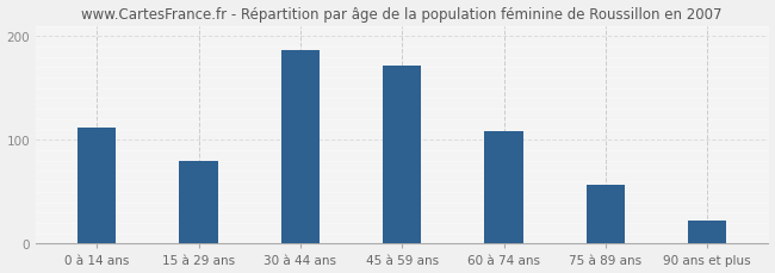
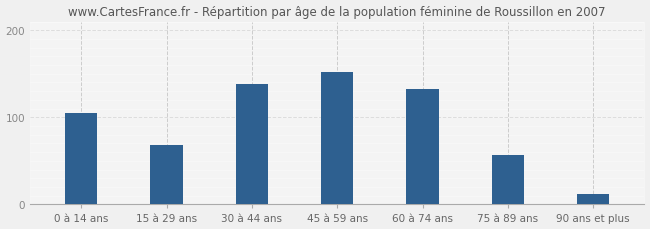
0 à 14 ans: 112 -> 105
15 à 29 ans: 80 -> 68
30 à 44 ans: 186 -> 138
45 à 59 ans: 172 -> 152
60 à 74 ans: 108 -> 133
90 ans et plus: 22 -> 12
